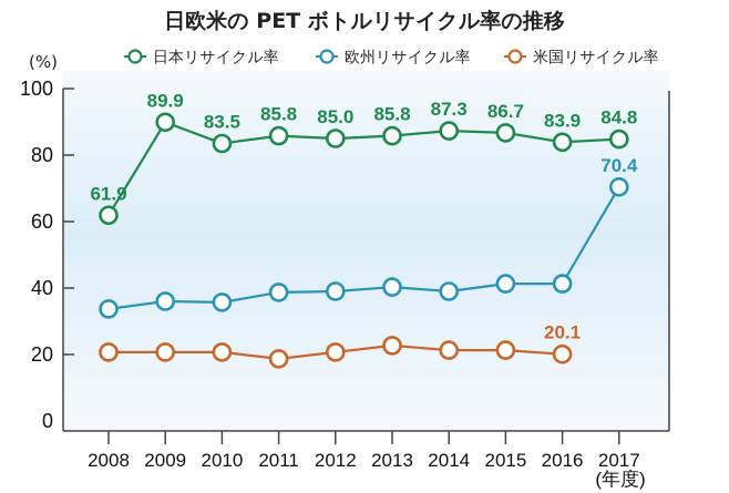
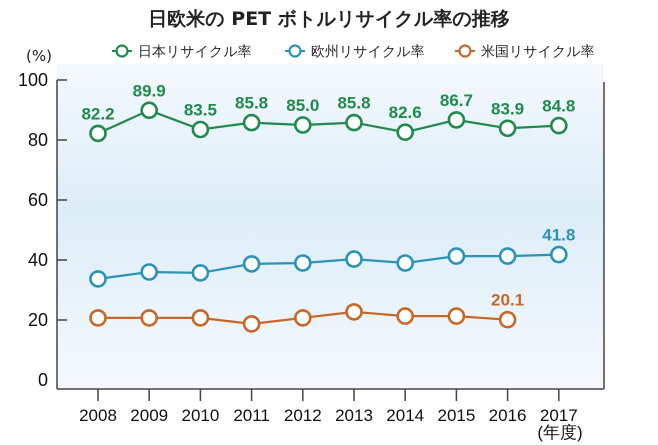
日本リサイクル率/2008: 61.9 -> 82.2
日本リサイクル率/2014: 87.3 -> 82.6
欧州リサイクル率/2017: 70.4 -> 41.8
